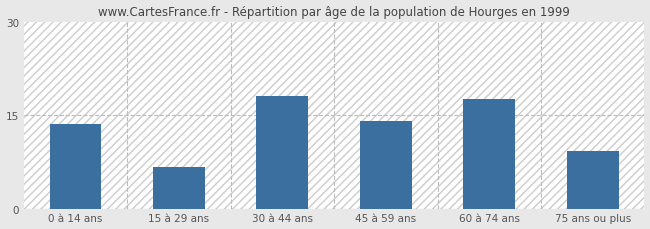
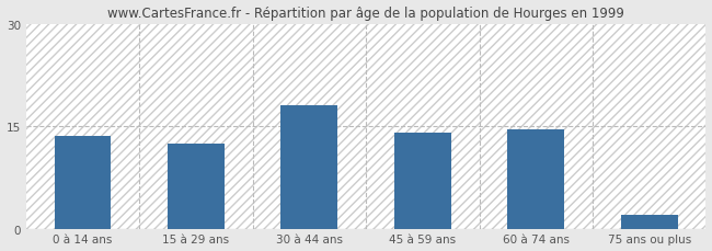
15 à 29 ans: 6.6 -> 12.5
60 à 74 ans: 17.6 -> 14.5
75 ans ou plus: 9.2 -> 2.0
